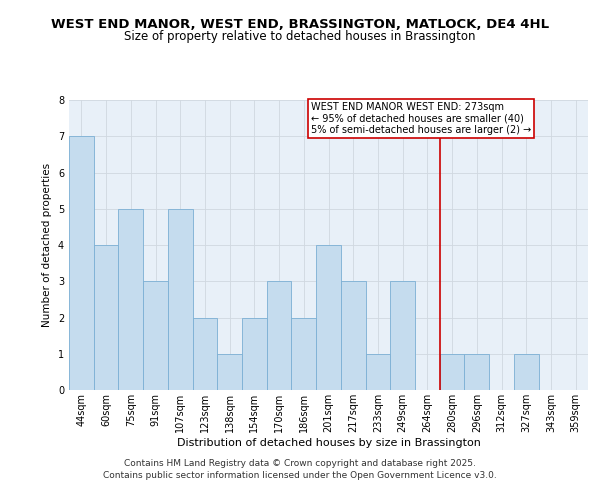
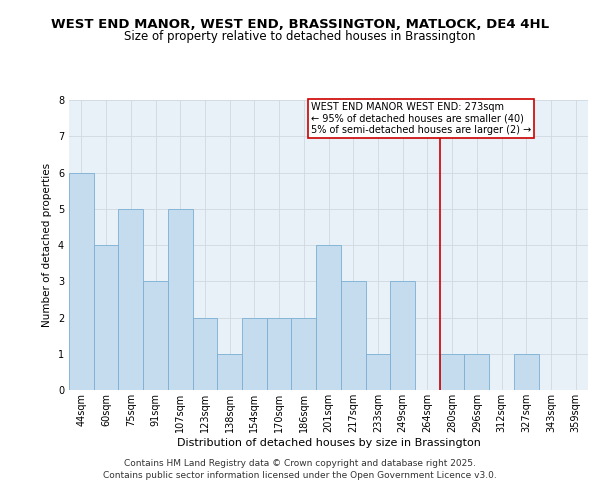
44sqm: 7 -> 6
170sqm: 3 -> 2
